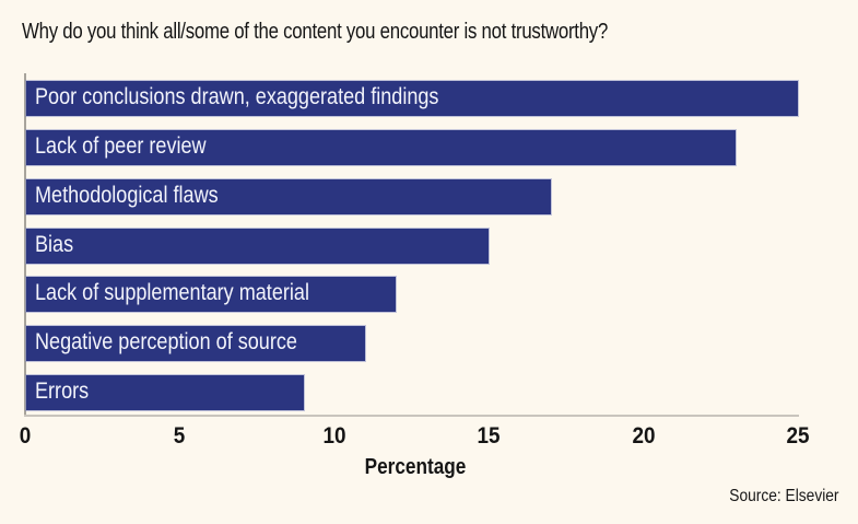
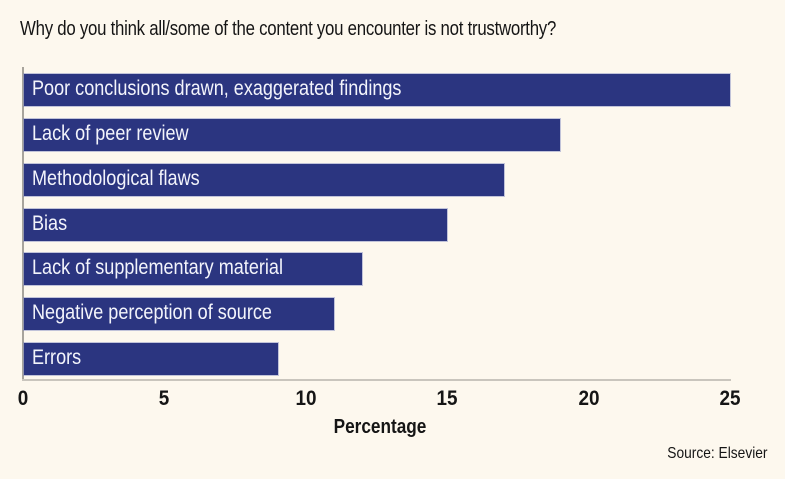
Lack of peer review: 23 -> 19
